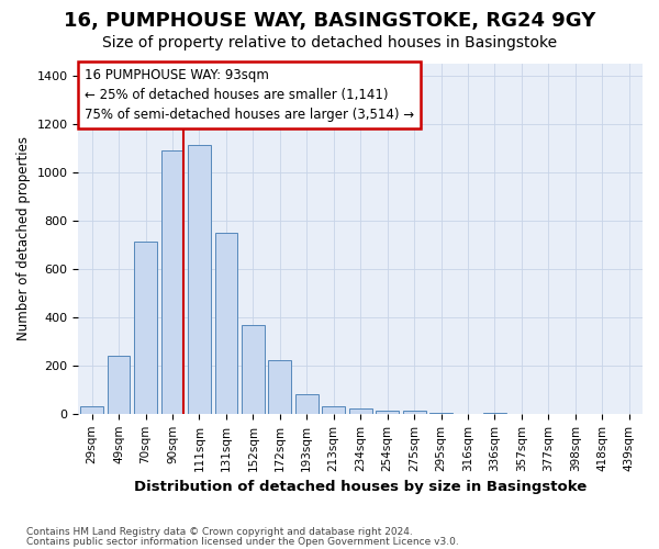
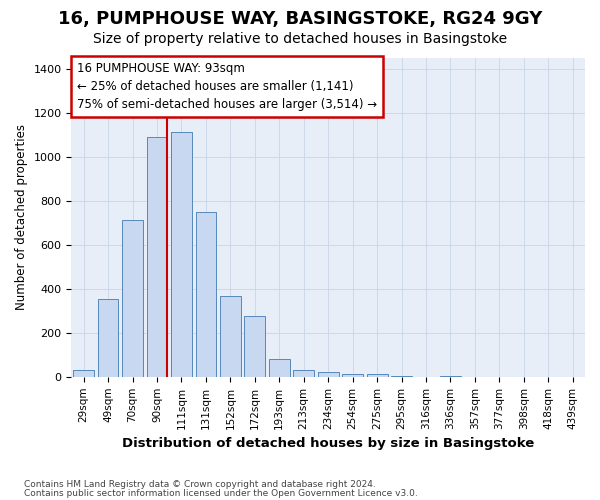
49sqm: 240 -> 355
172sqm: 220 -> 275
